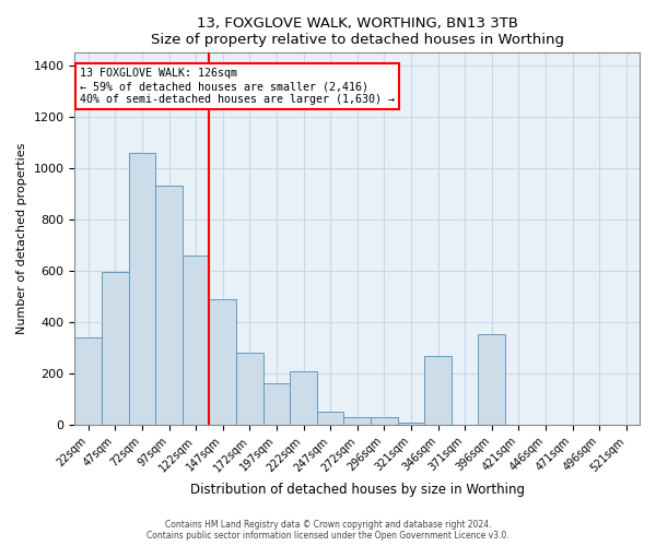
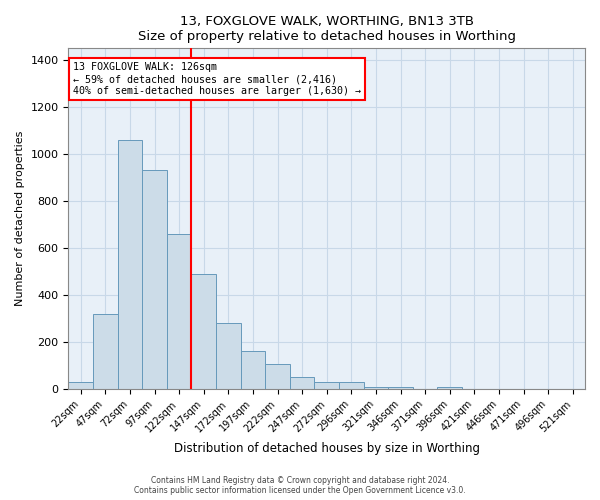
22sqm: 340 -> 30
47sqm: 595 -> 320
222sqm: 210 -> 105
346sqm: 270 -> 10
396sqm: 355 -> 10
